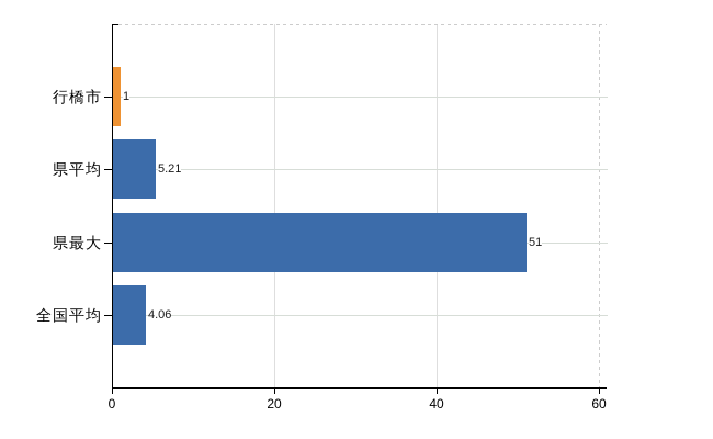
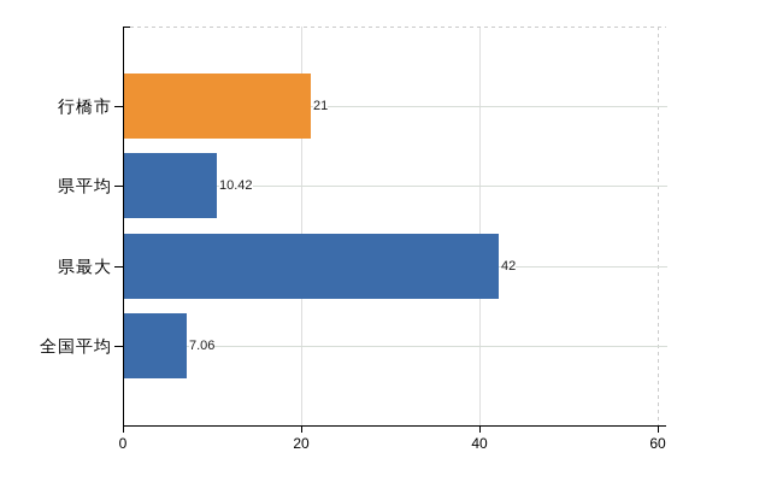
行橋市: 1 -> 21
県平均: 5.21 -> 10.42
県最大: 51 -> 42
全国平均: 4.06 -> 7.06
